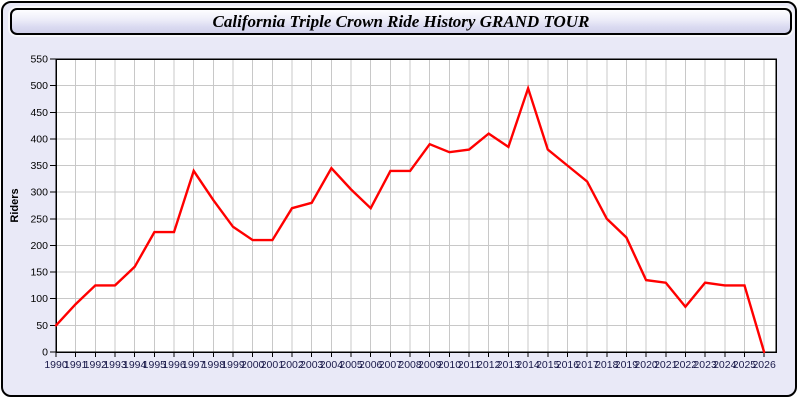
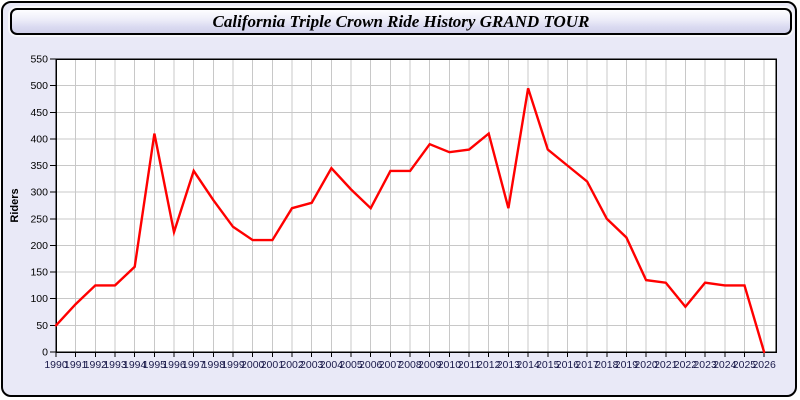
1995: 220 -> 410
2013: 380 -> 270
